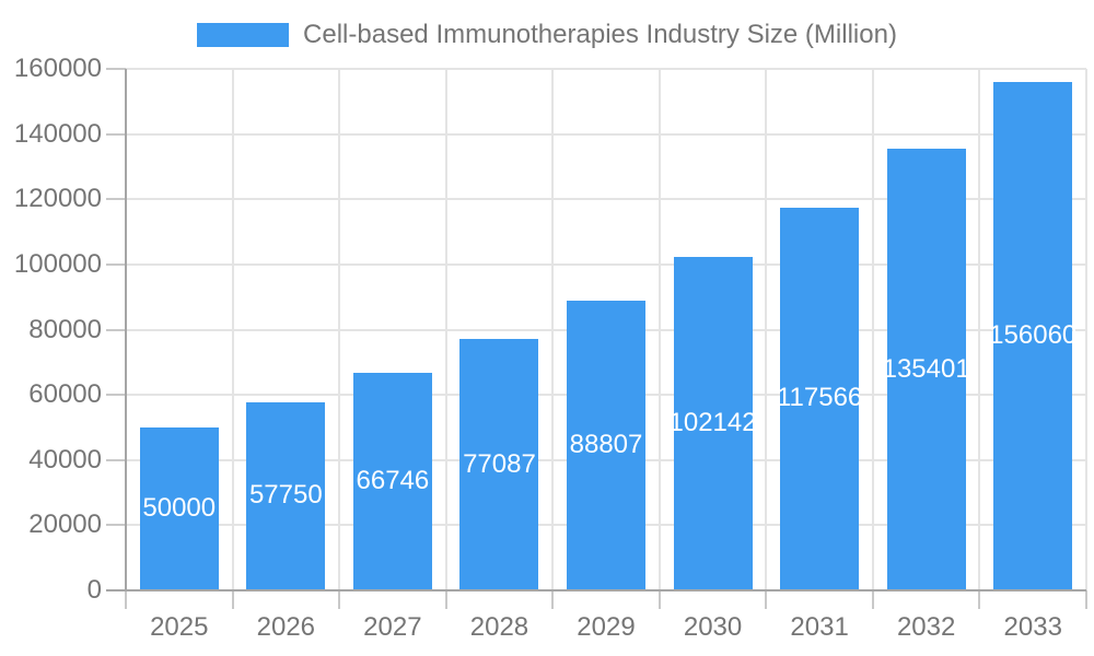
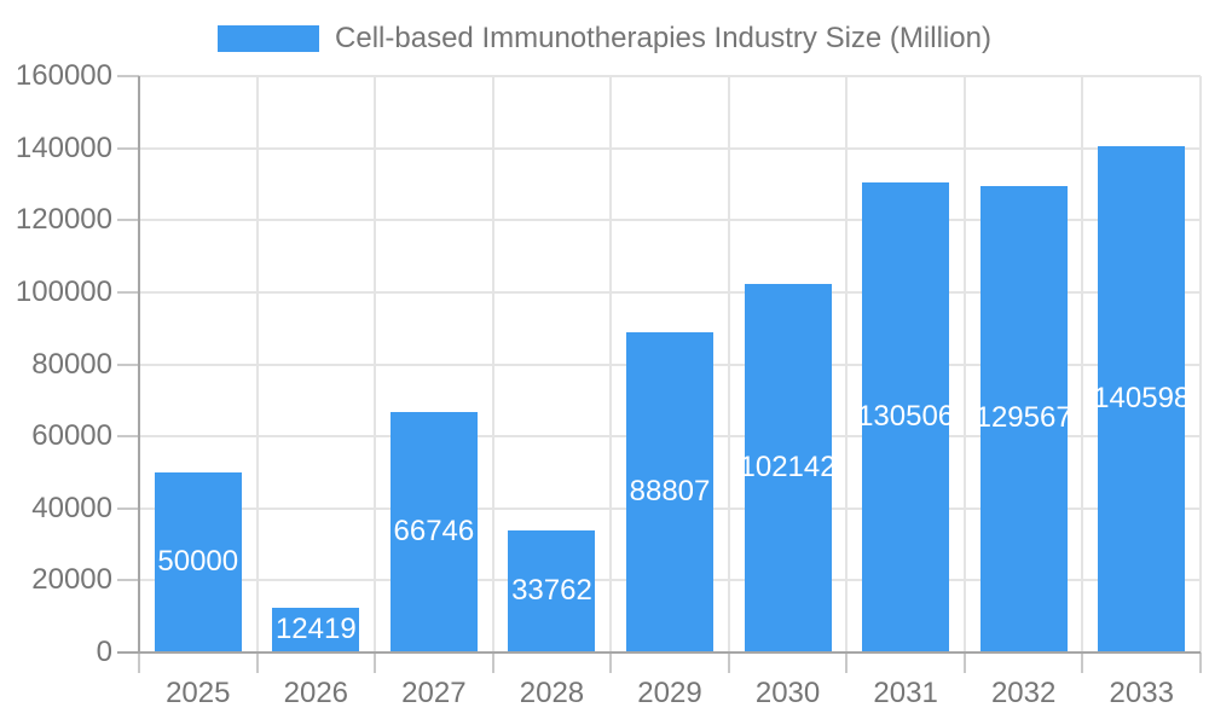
2026: 57750 -> 12419
2028: 77087 -> 33762
2031: 117566 -> 130506
2032: 135401 -> 129567
2033: 156060 -> 140598
